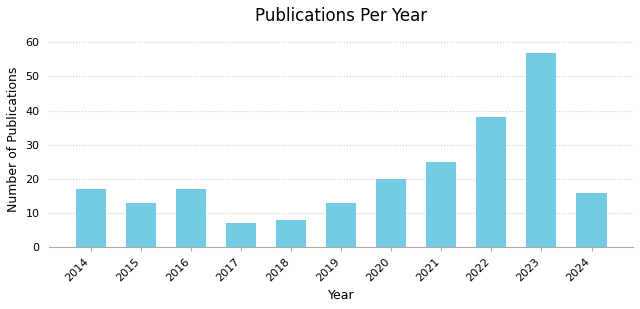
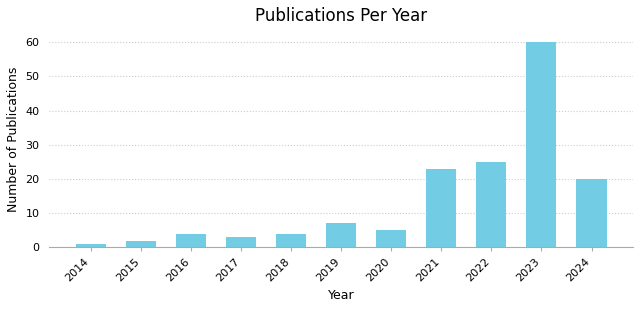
2014: 17 -> 1
2015: 13 -> 2
2016: 17 -> 4
2017: 7 -> 3
2018: 8 -> 4
2019: 13 -> 7
2020: 20 -> 5
2021: 25 -> 23
2022: 38 -> 25
2023: 57 -> 60
2024: 16 -> 20
